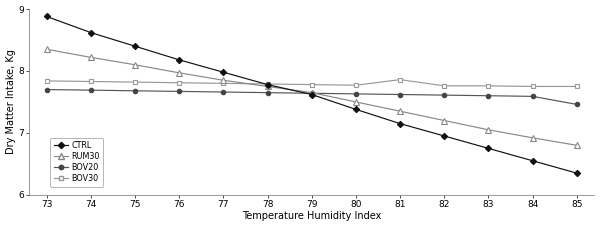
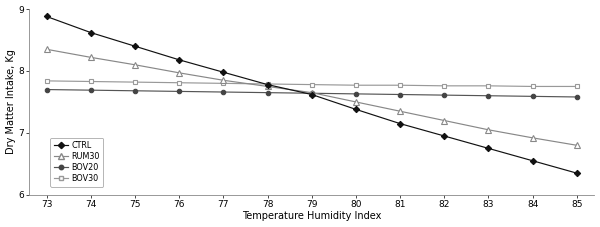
BOV30/81: 7.86 -> 7.77
BOV20/85: 7.46 -> 7.58
